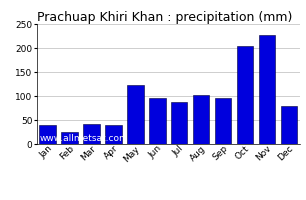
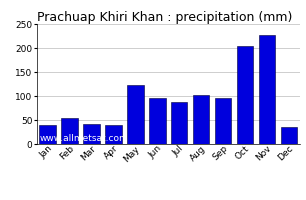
Feb: 25 -> 55
Dec: 80 -> 35
